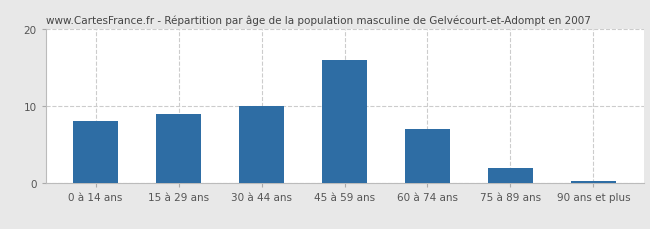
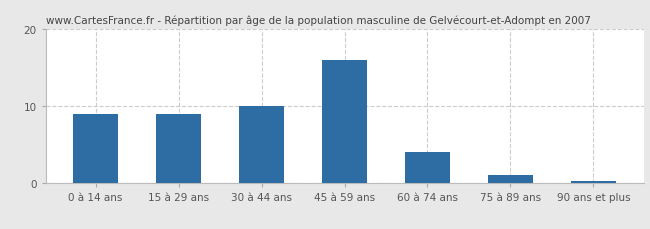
0 à 14 ans: 8.0 -> 9.0
60 à 74 ans: 7.0 -> 4.0
75 à 89 ans: 2.0 -> 1.0
